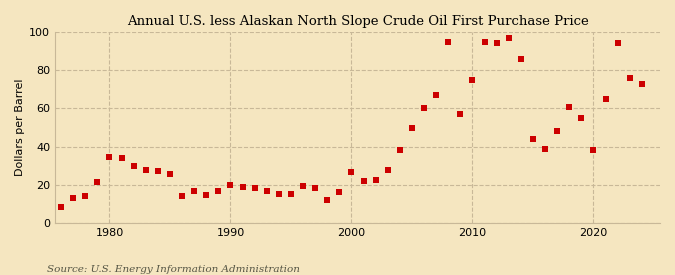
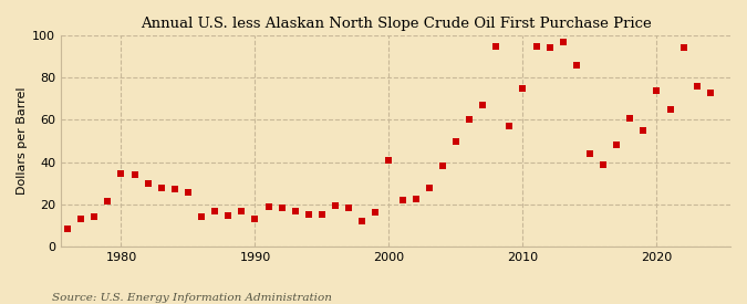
1990: 20 -> 13
2000: 27 -> 41
2020: 38 -> 74
